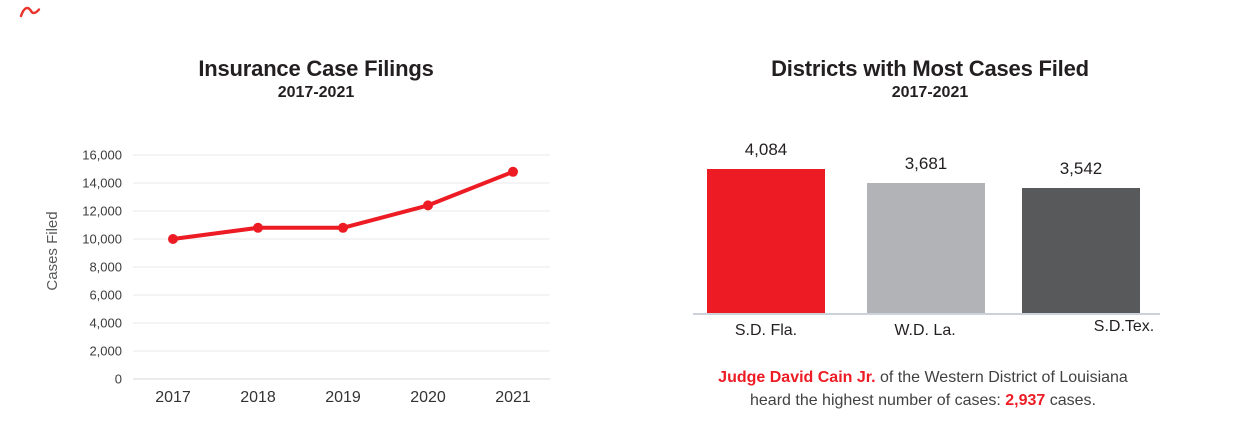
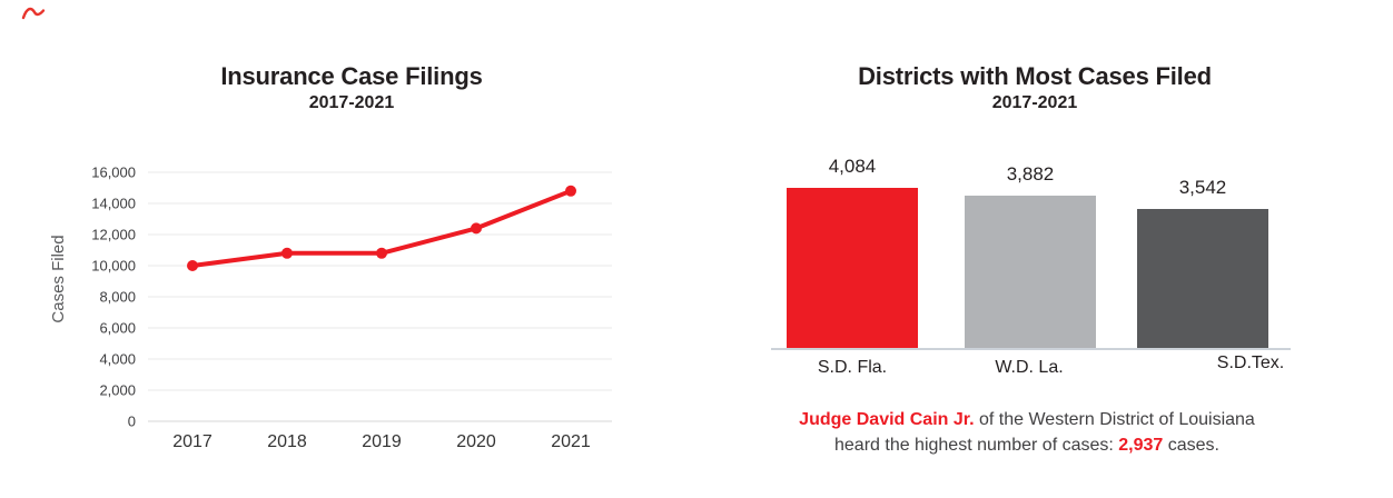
Districts with Most Cases Filed/W.D. La.: 3,681 -> 3,882
